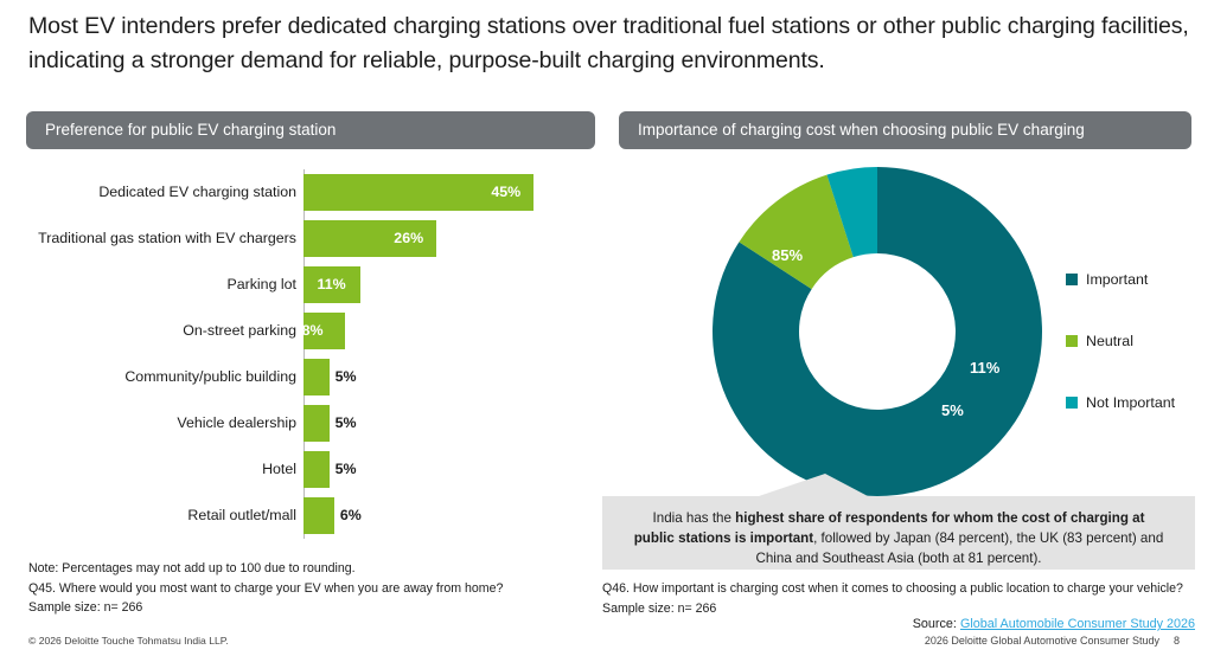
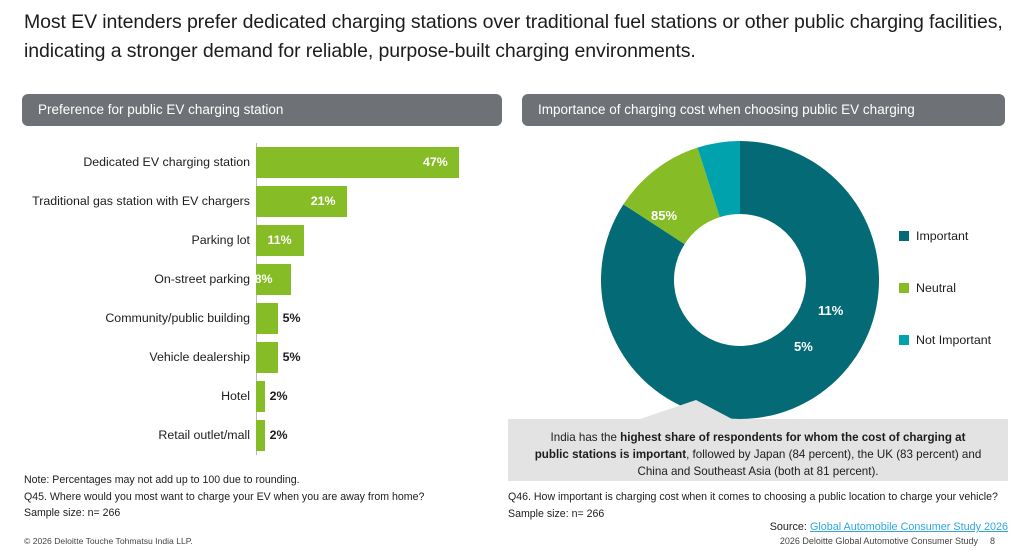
Preference for public EV charging station/Dedicated EV charging station: 45% -> 47%
Preference for public EV charging station/Traditional gas station with EV chargers: 26% -> 21%
Preference for public EV charging station/Hotel: 5% -> 2%
Preference for public EV charging station/Retail outlet/mall: 6% -> 2%
